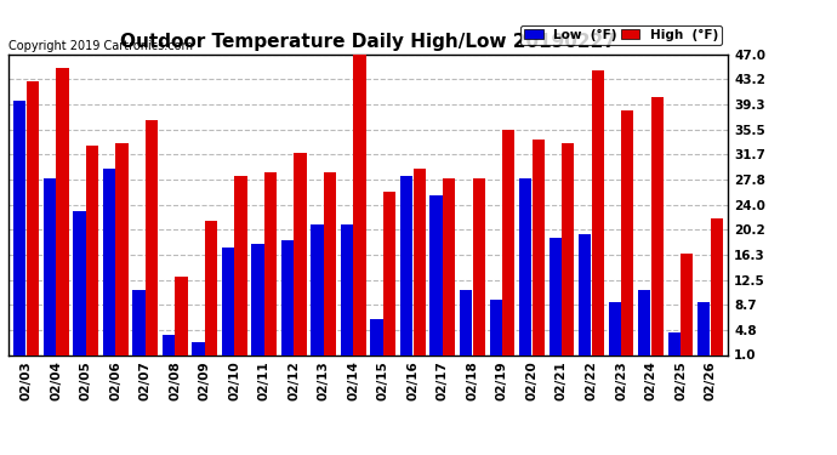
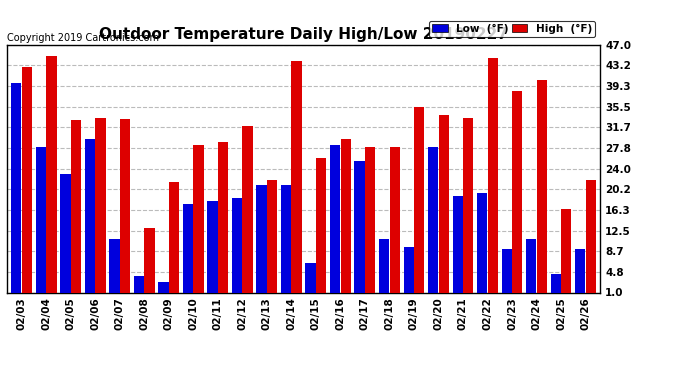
High (°F)/02/07: 37.0 -> 33.2
High (°F)/02/13: 29.0 -> 22.0
High (°F)/02/14: 47.0 -> 44.0
